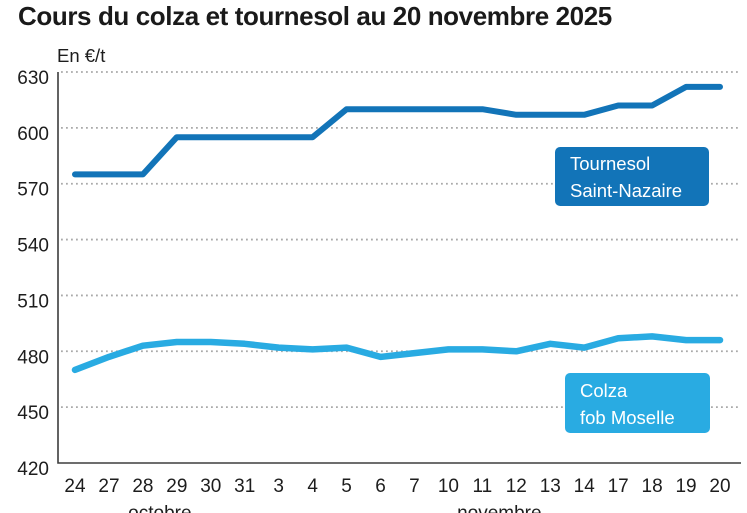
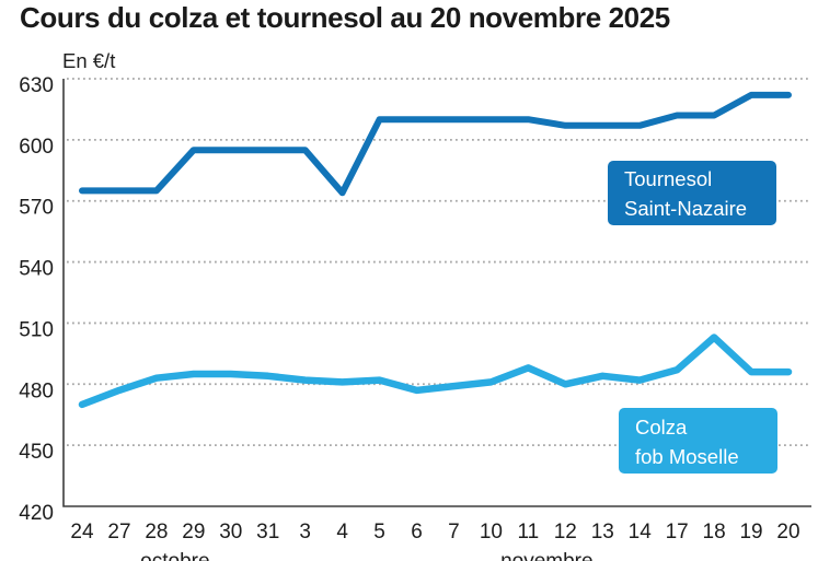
Tournesol Saint-Nazaire/4: 595 -> 574
Colza fob Moselle/11: 481 -> 488
Colza fob Moselle/18: 488 -> 503
